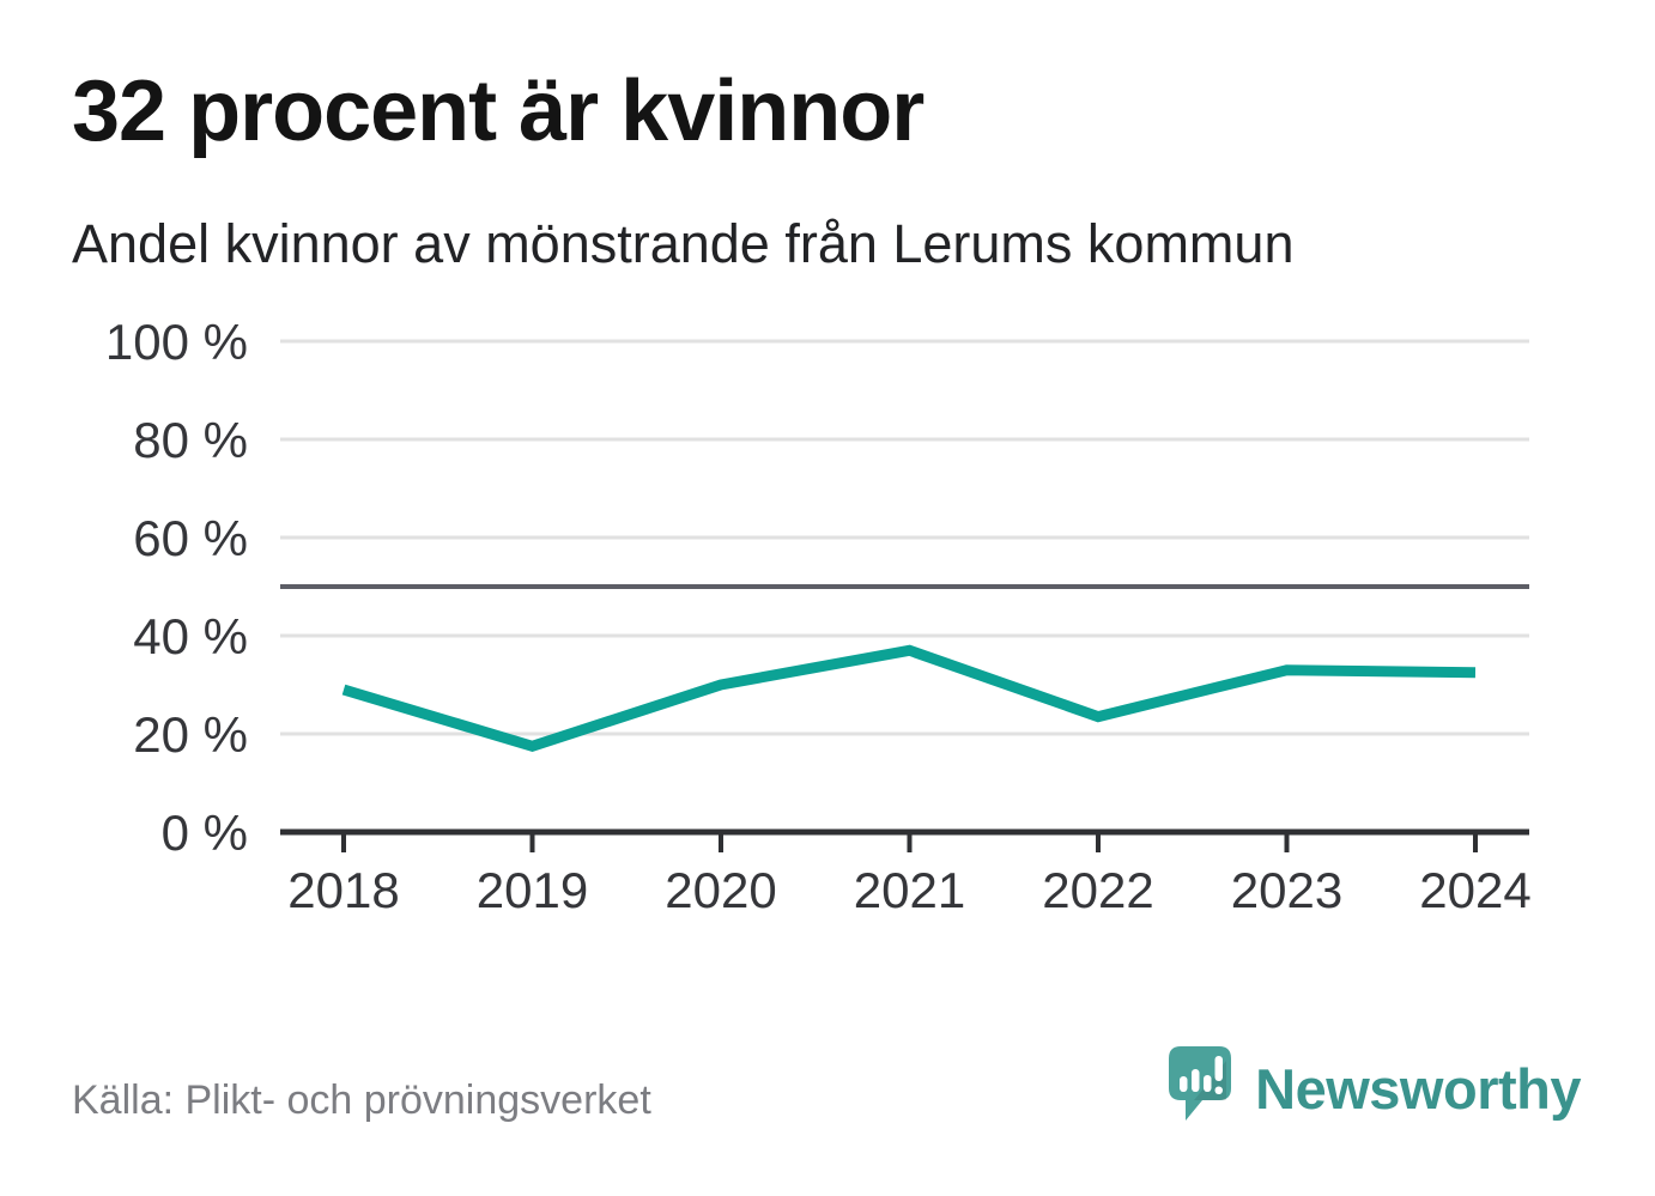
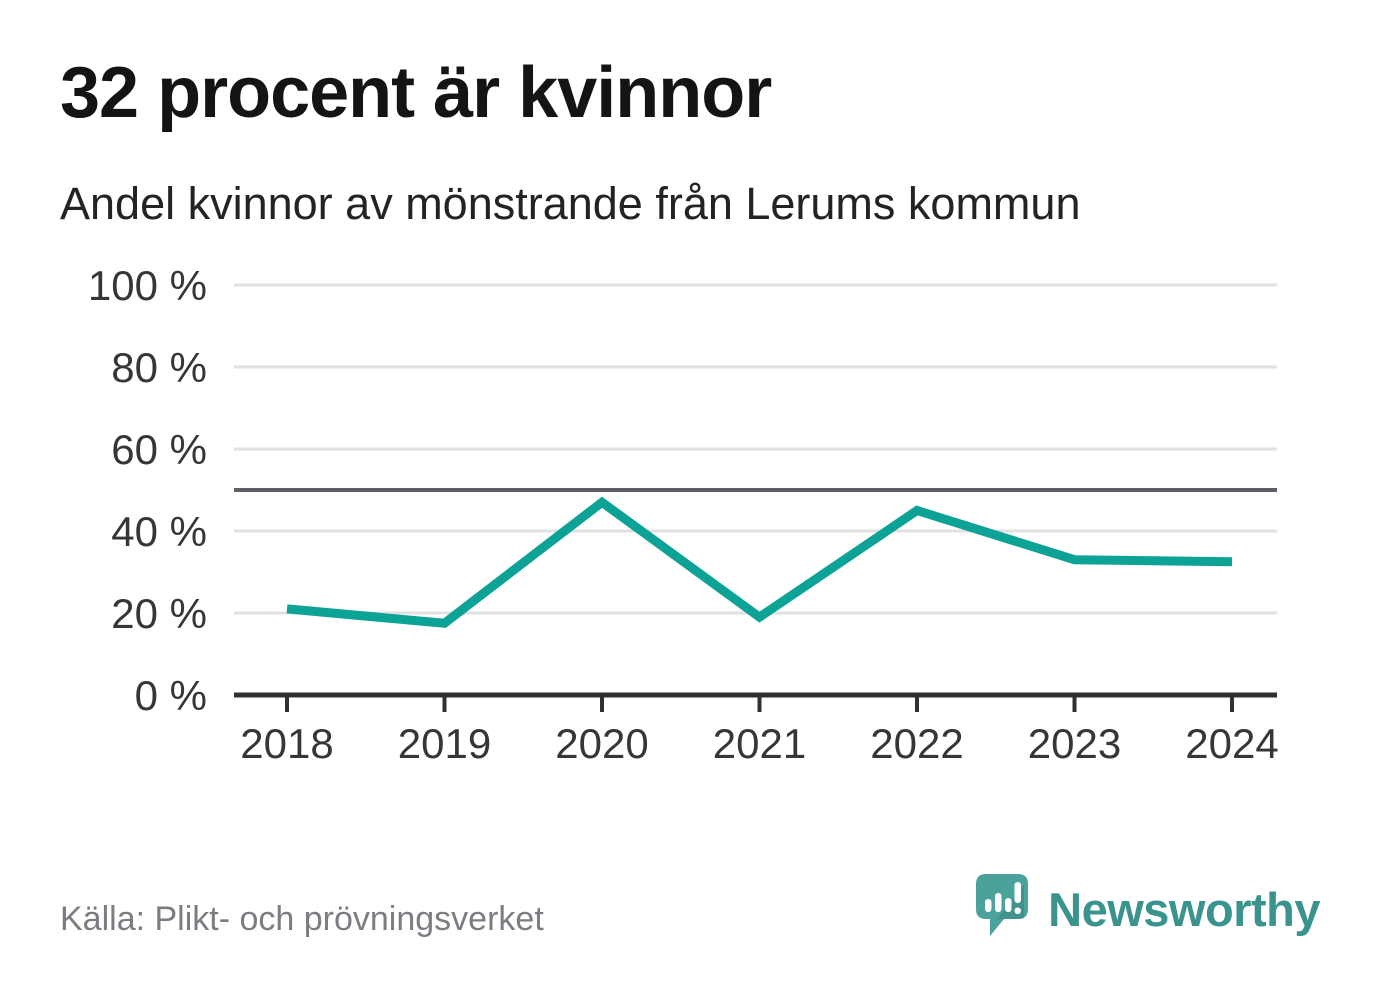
2018: 29% -> 21%
2020: 30% -> 47%
2021: 37% -> 19%
2022: 24% -> 45%
